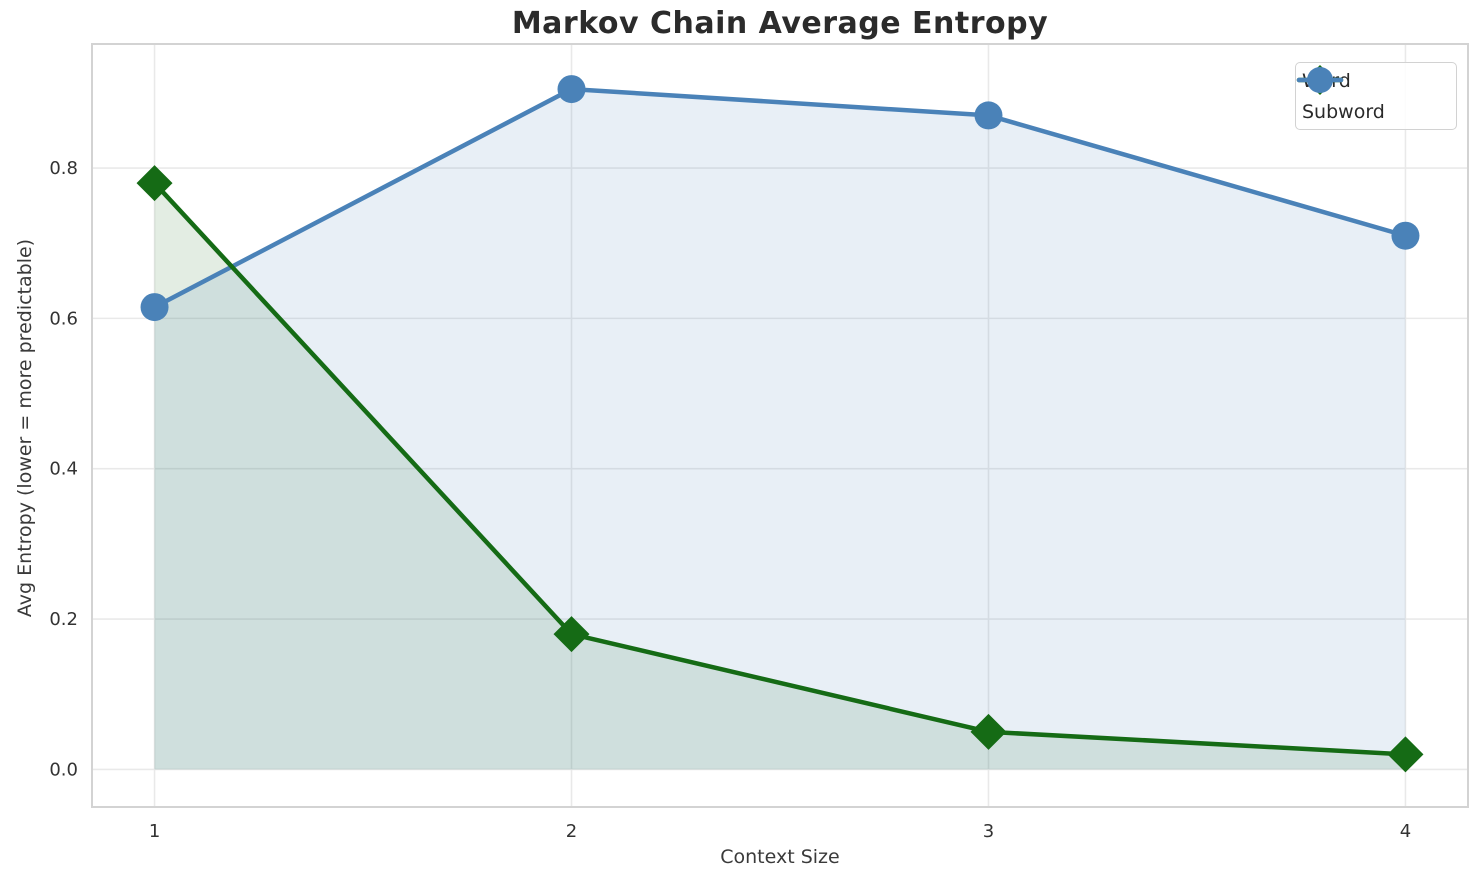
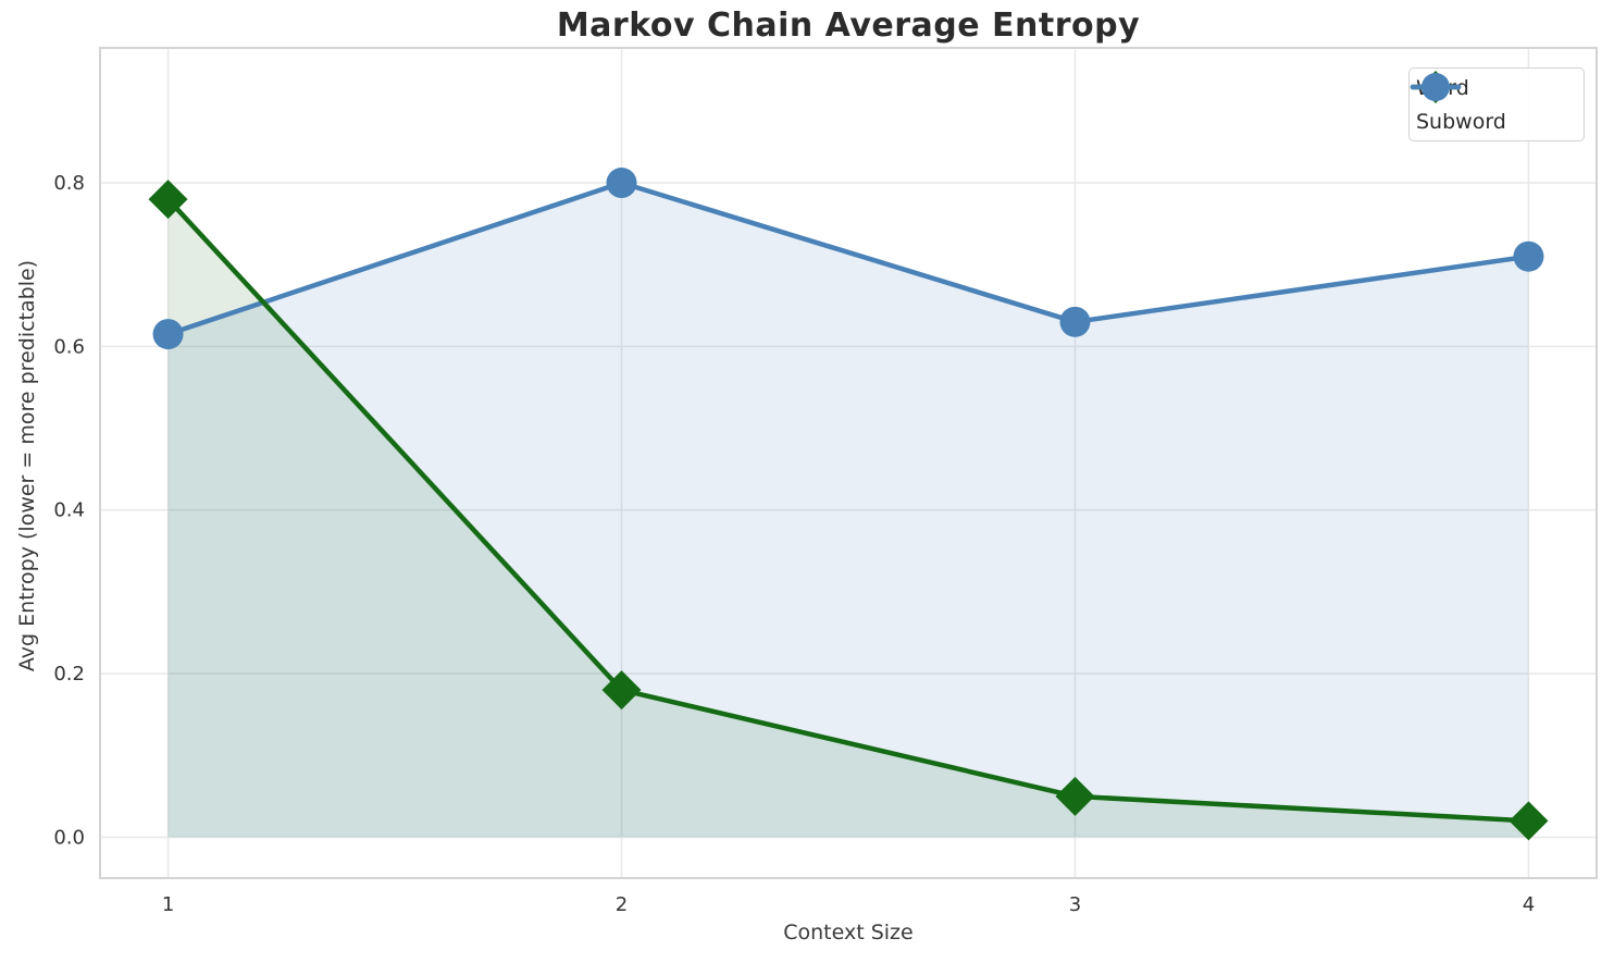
Subword/2: 0.91 -> 0.80
Subword/3: 0.87 -> 0.63
